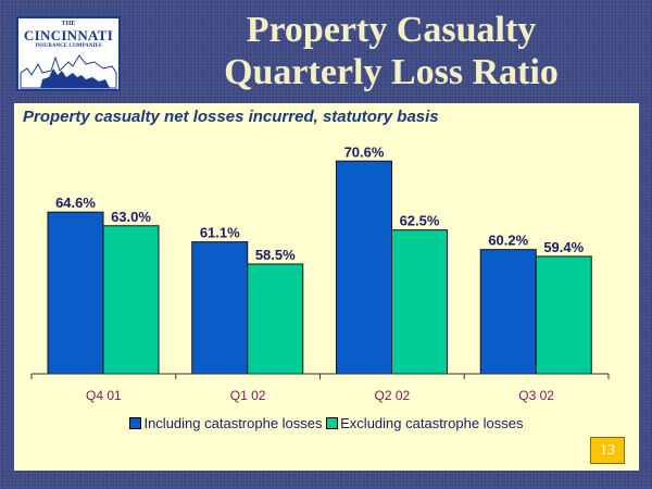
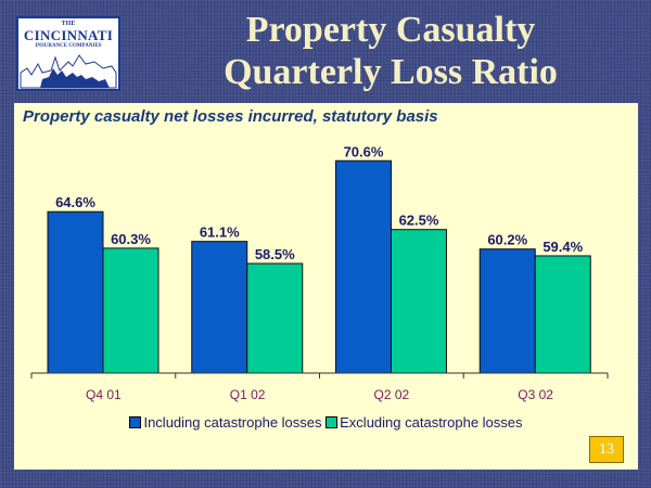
Excluding catastrophe losses/Q4 01: 63.0% -> 60.3%
